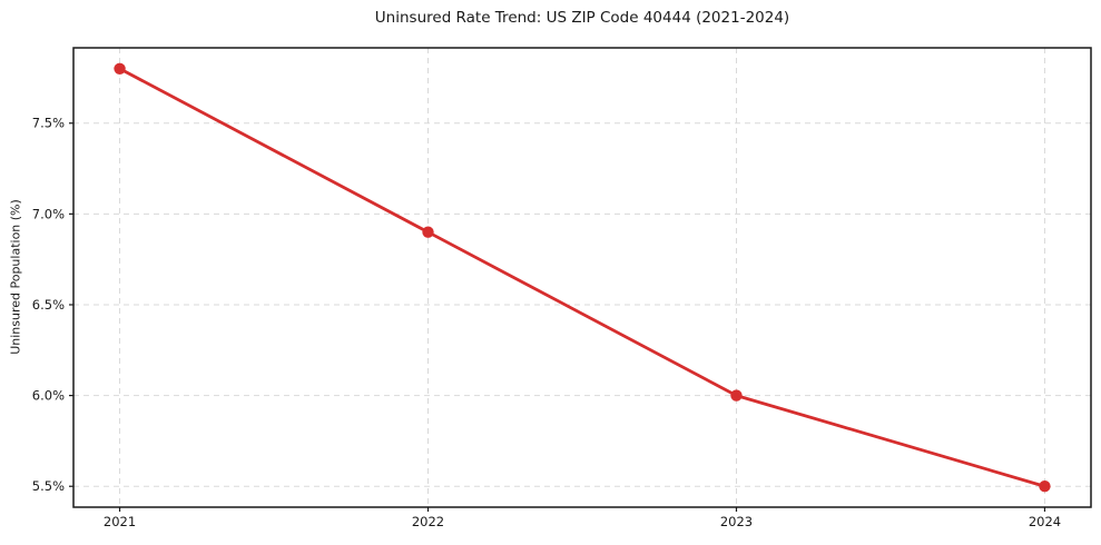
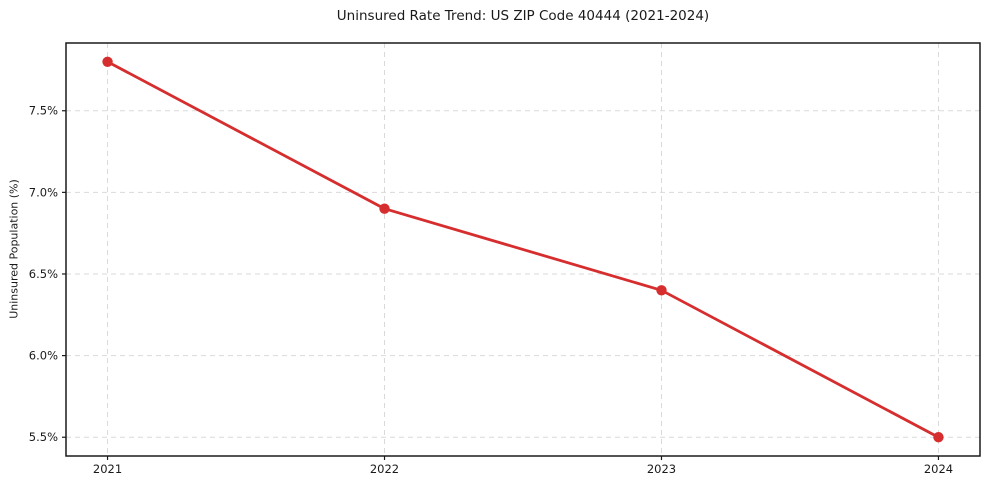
2023: 6.0% -> 6.4%
